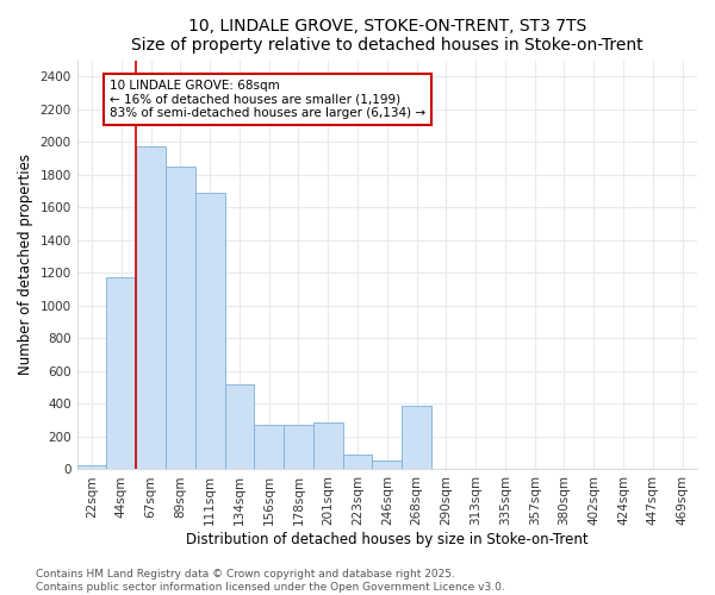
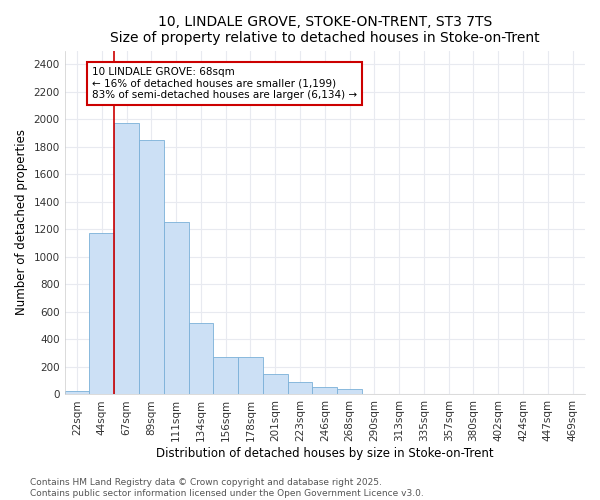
111sqm: 1690 -> 1250
201sqm: 290 -> 150
268sqm: 390 -> 40
